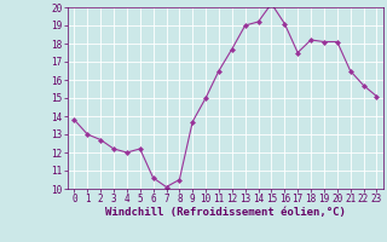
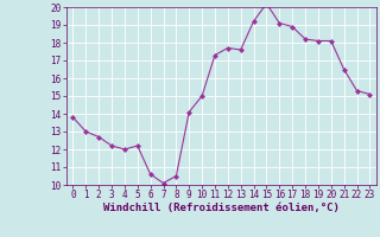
9: 13.7 -> 14.1
11: 16.5 -> 17.3
13: 19.0 -> 17.6
17: 17.5 -> 18.9
22: 15.7 -> 15.3
